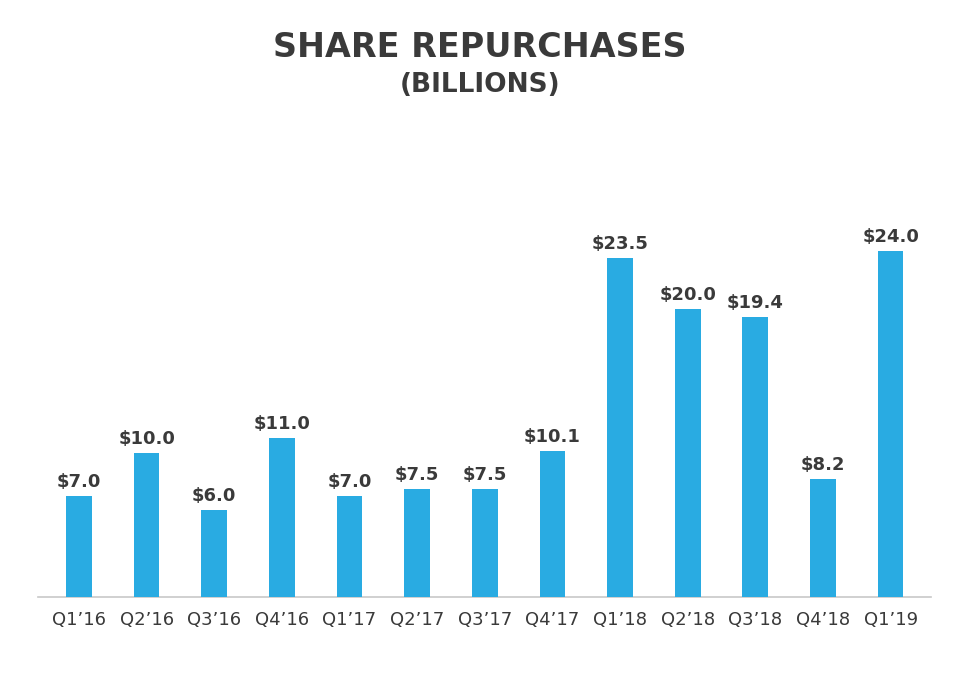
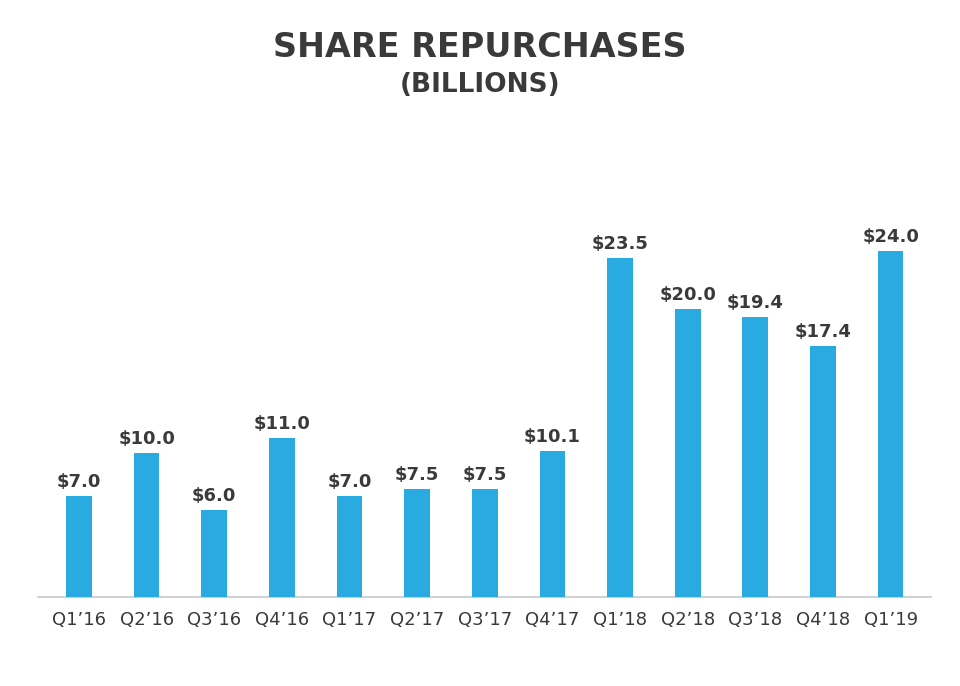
Q4’18: $8.2 -> $17.4
